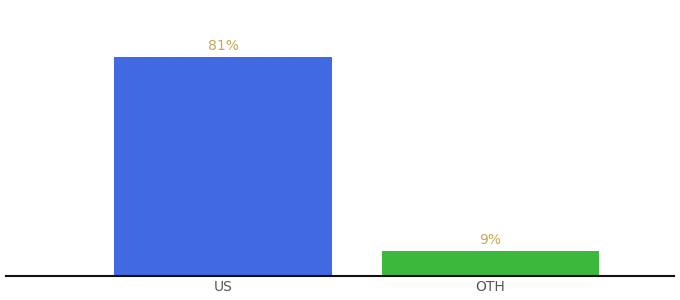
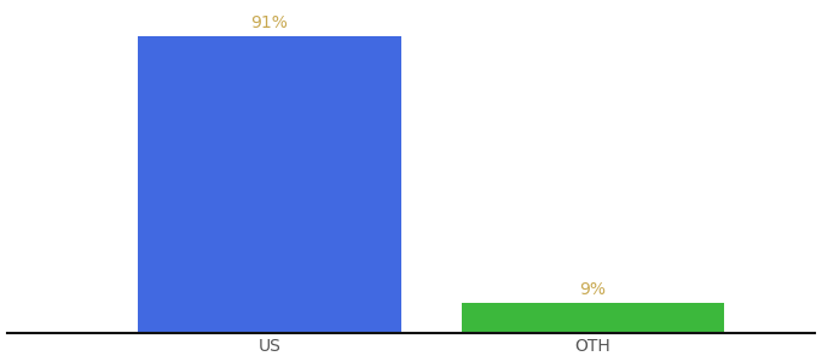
US: 81% -> 91%
